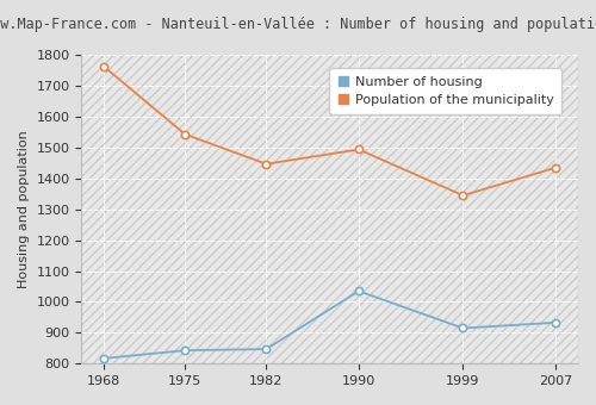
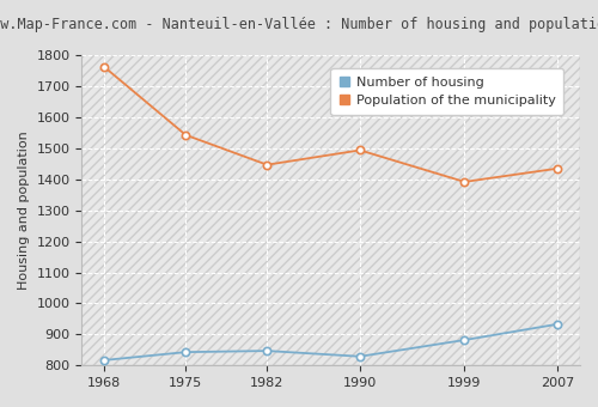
Number of housing/1990: 1035 -> 829
Number of housing/1999: 915 -> 882
Population of the municipality/1999: 1345 -> 1392
